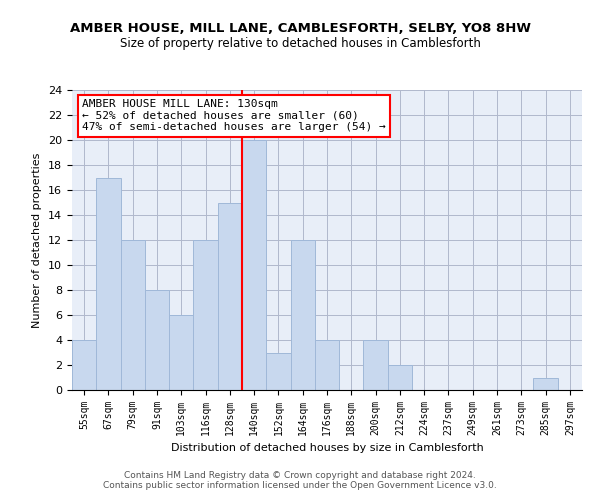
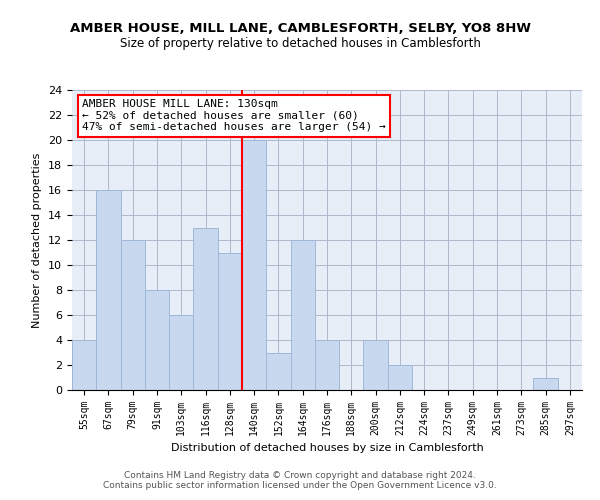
67sqm: 17 -> 16
116sqm: 12 -> 13
128sqm: 15 -> 11
